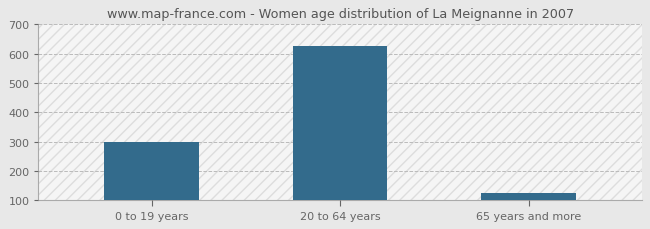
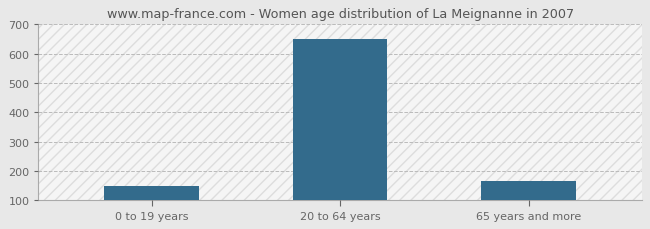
0 to 19 years: 300 -> 150
20 to 64 years: 625 -> 650
65 years and more: 125 -> 165
